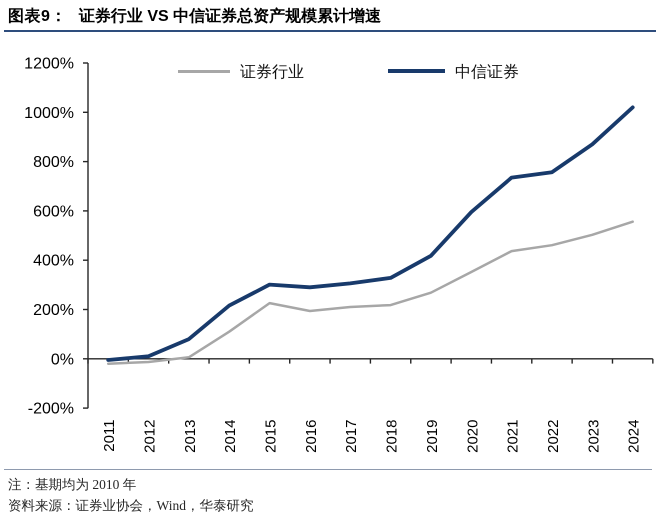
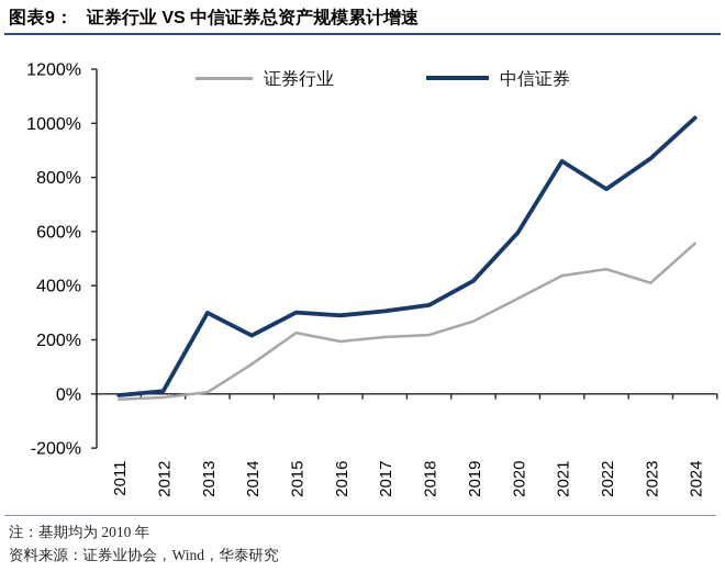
中信证券/2013: 80% -> 300%
中信证券/2021: 740% -> 860%
证券行业/2023: 500% -> 410%
